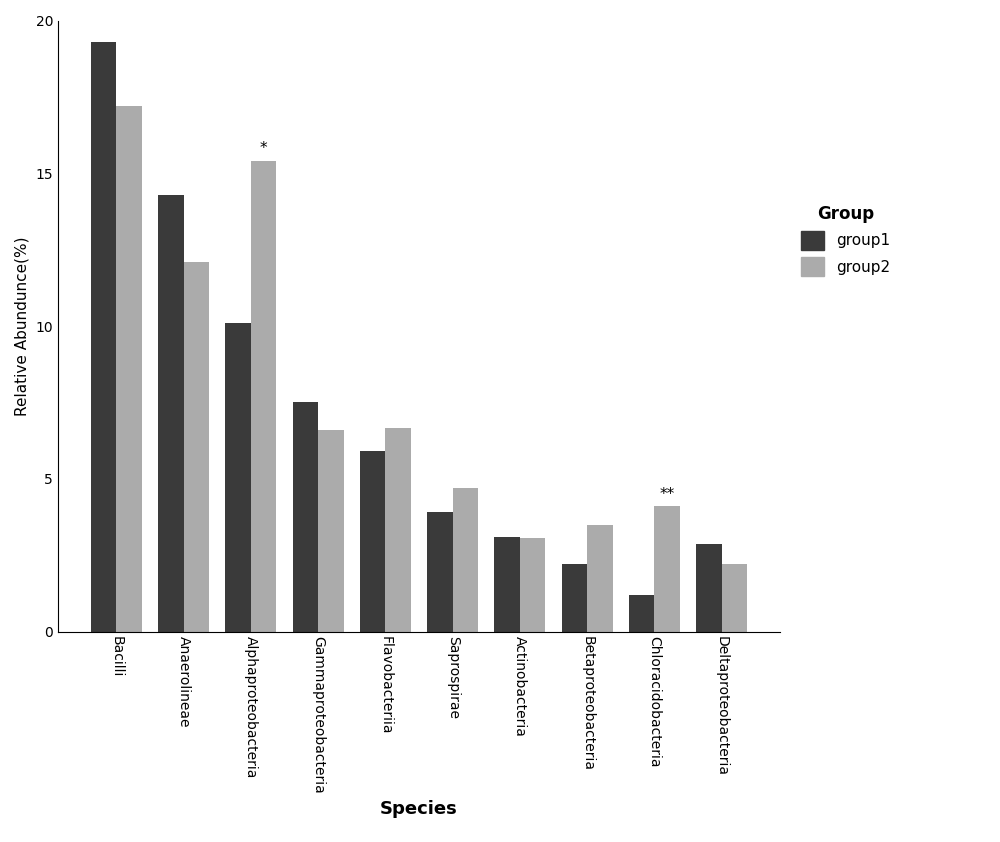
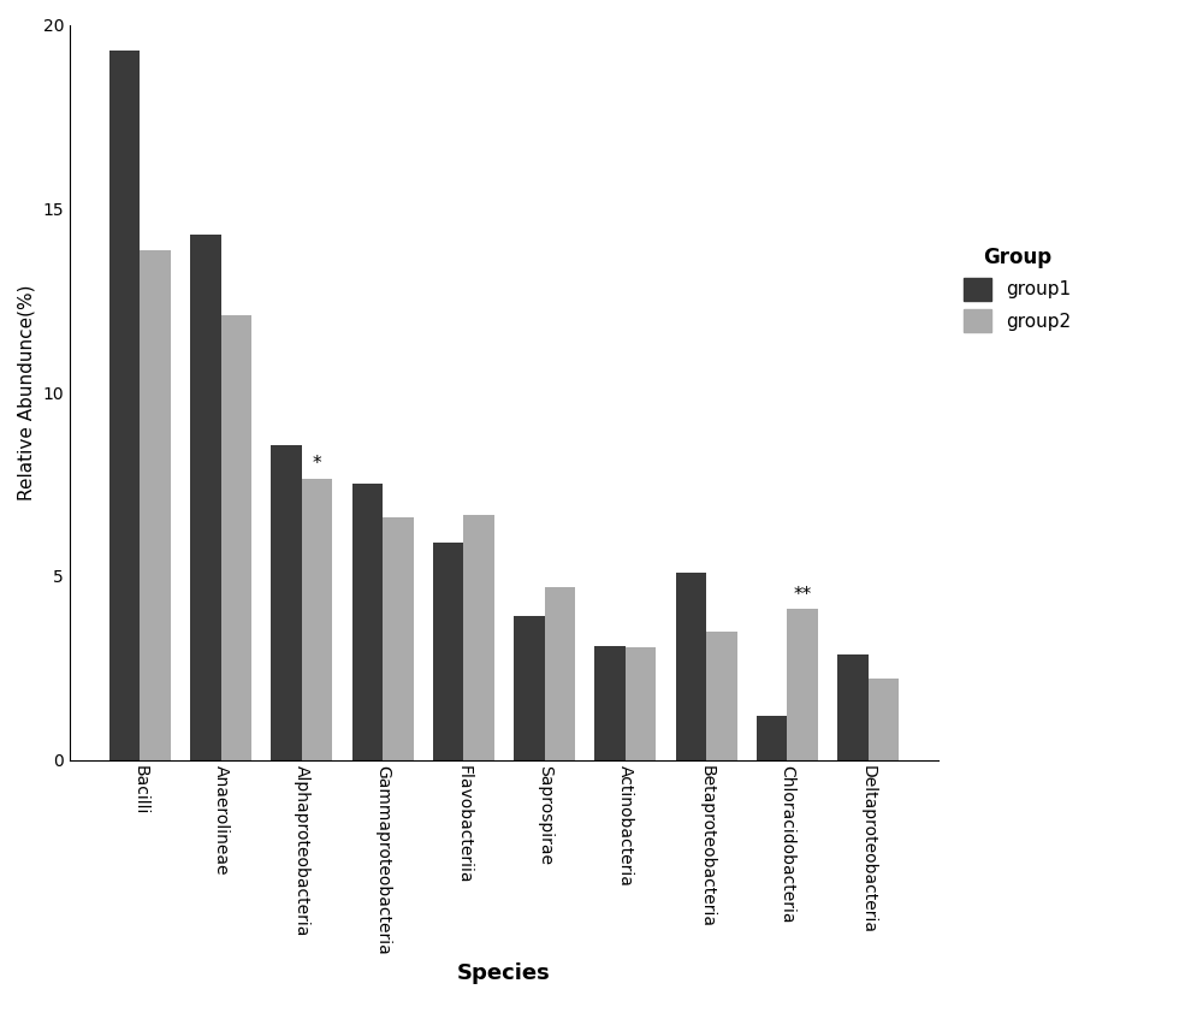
group2/Bacilli: 17.20 -> 13.85
group1/Alphaproteobacteria: 10.10 -> 8.55
group2/Alphaproteobacteria: 15.40 -> 7.65
group1/Betaproteobacteria: 2.20 -> 5.10
